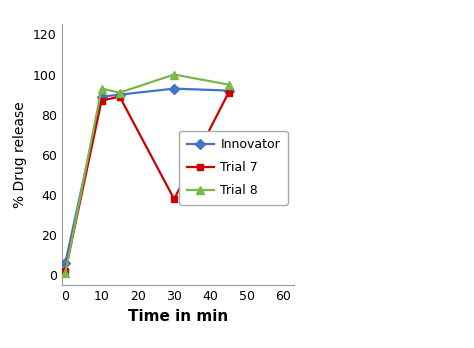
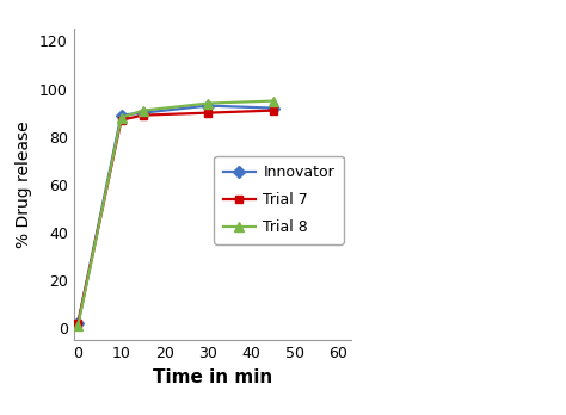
Innovator/0: 6 -> 2
Trial 8/10: 93 -> 88
Trial 7/30: 38 -> 90
Trial 8/30: 100 -> 94
